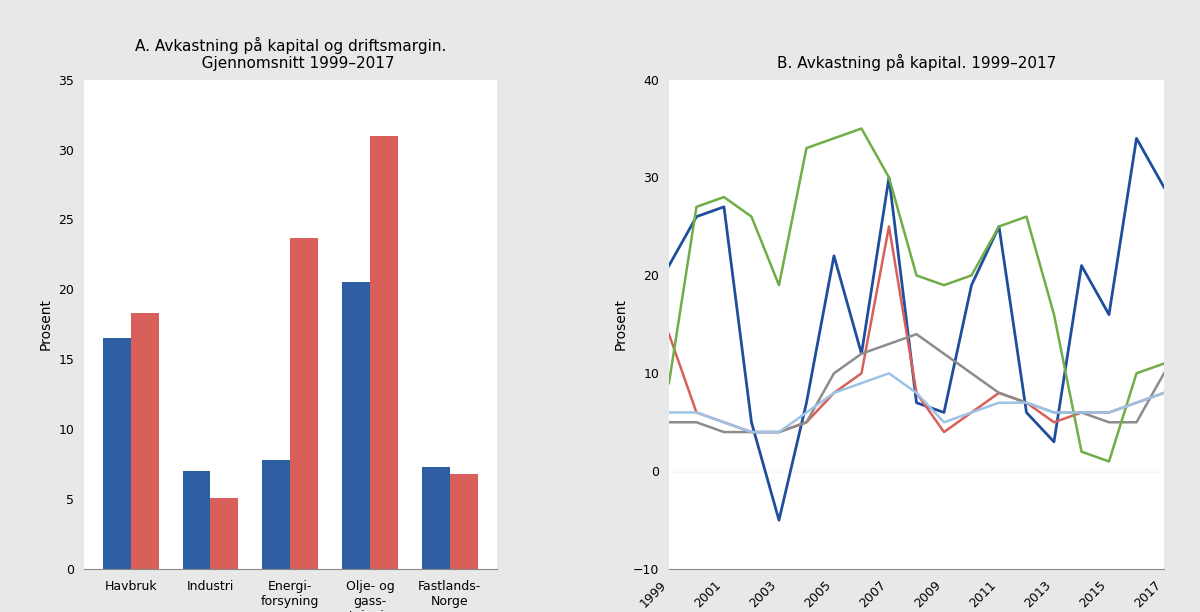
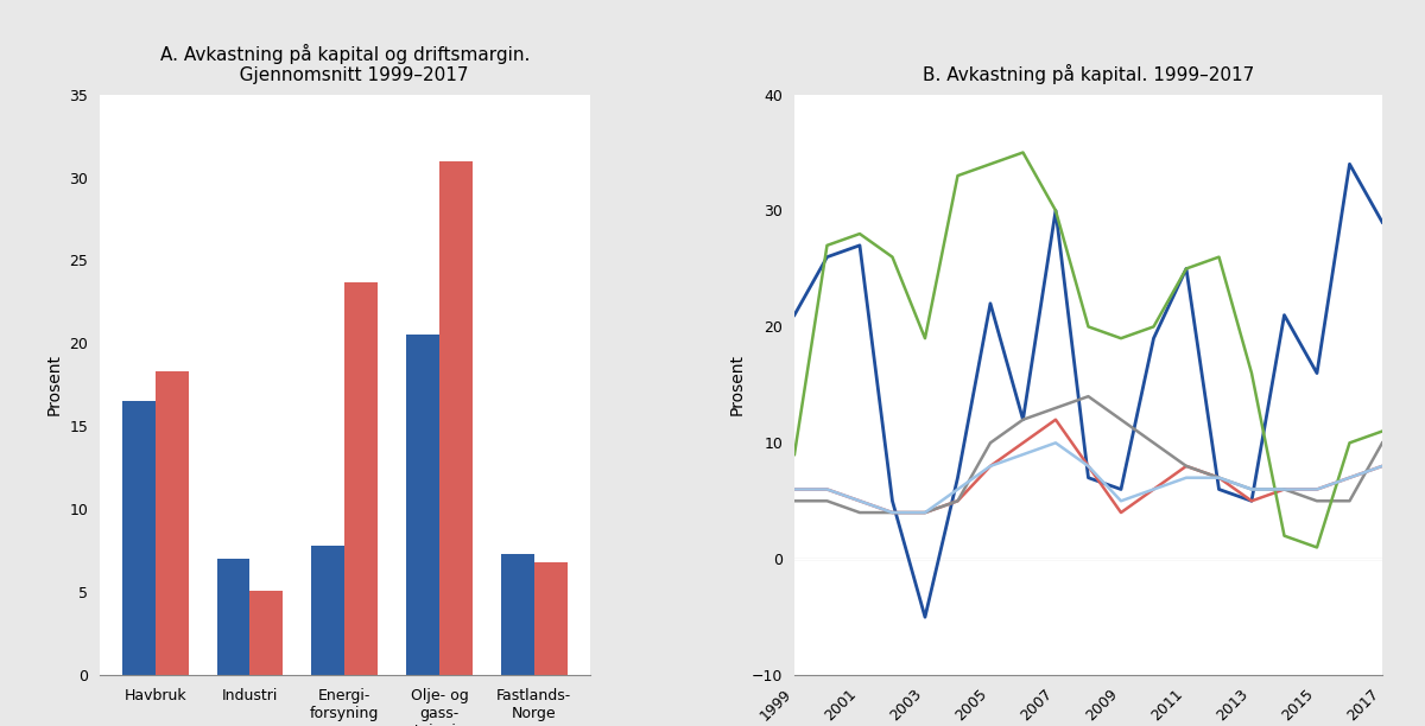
B. Avkastning på kapital. 1999–2017/Industri/1999: 14 -> 6
B. Avkastning på kapital. 1999–2017/Industri/2007: 25 -> 12
B. Avkastning på kapital. 1999–2017/Havbruk/2013: 3 -> 5
